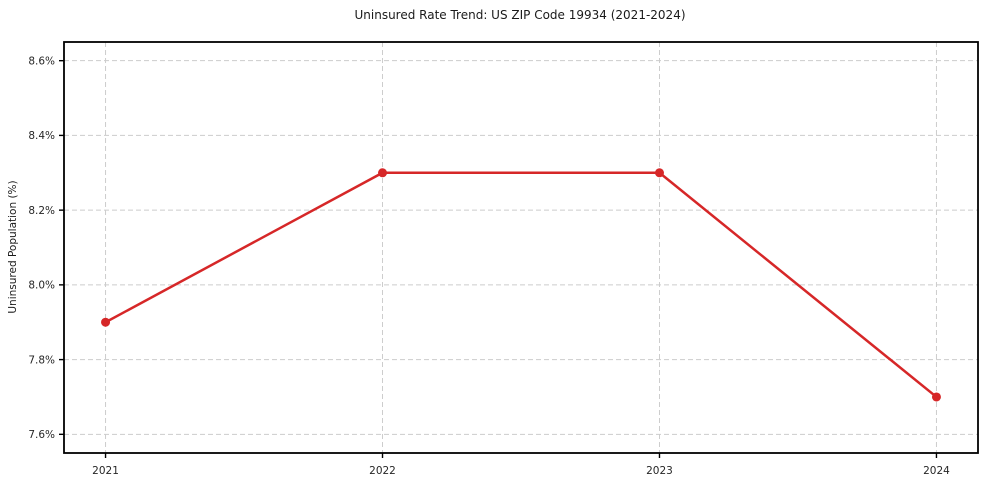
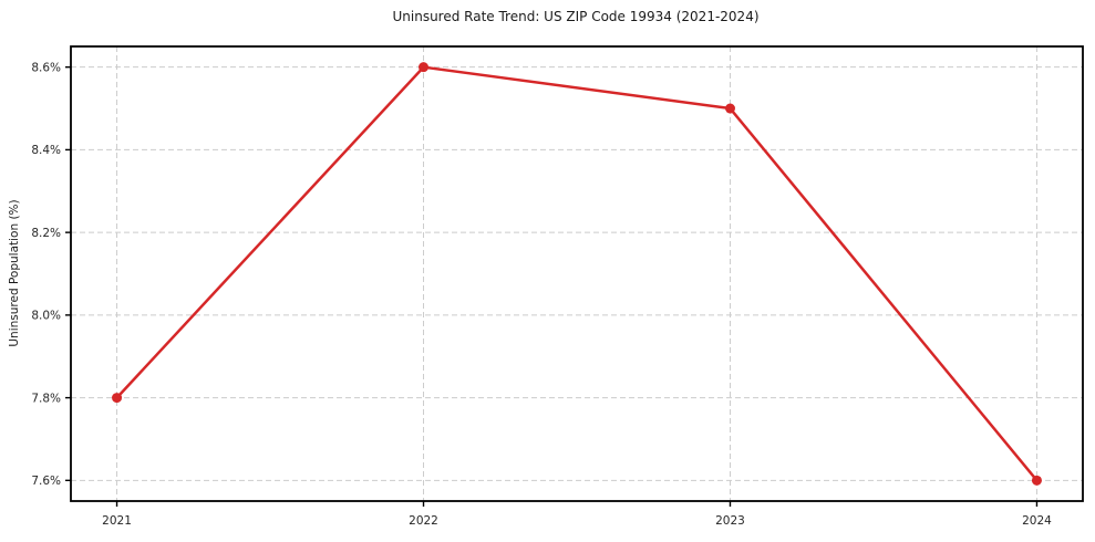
2021: 7.9% -> 7.8%
2022: 8.3% -> 8.6%
2023: 8.3% -> 8.5%
2024: 7.7% -> 7.6%
